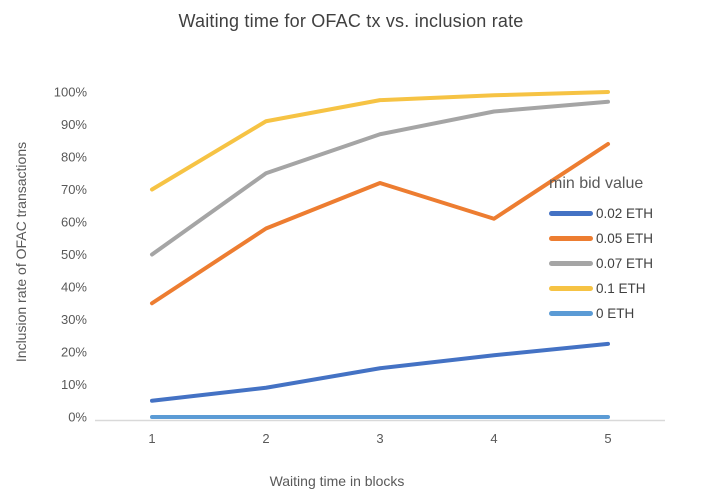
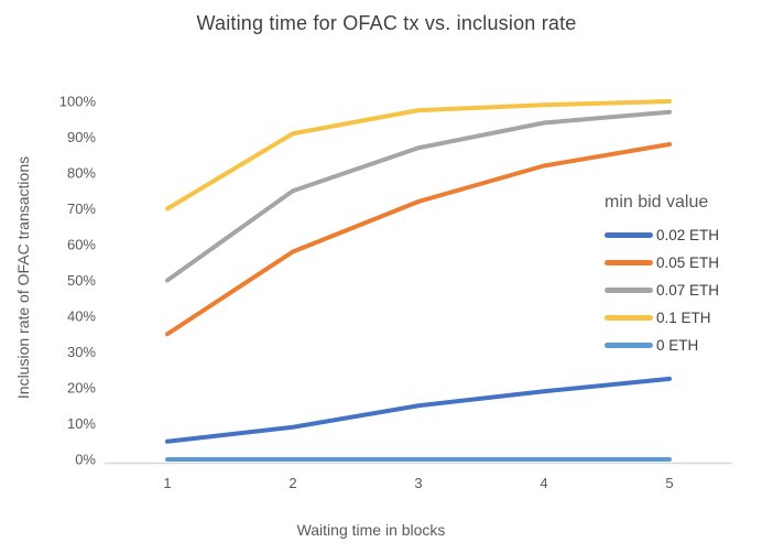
0.05 ETH/4: 61% -> 82%
0.05 ETH/5: 84% -> 88%
